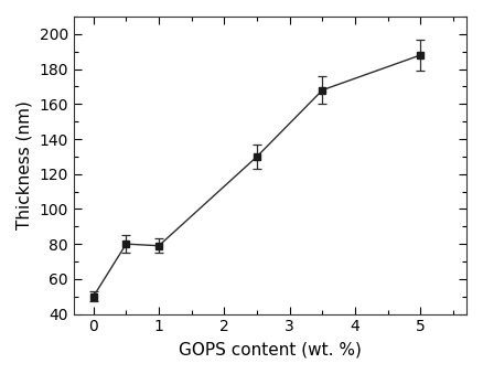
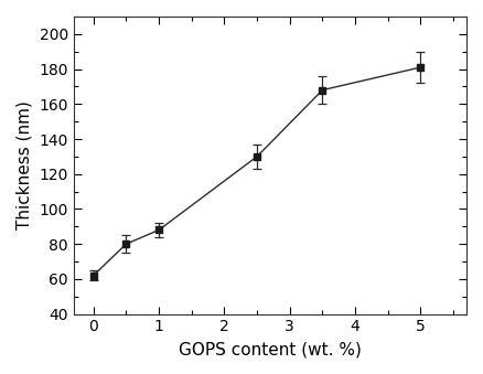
0: 50 -> 62
1: 79 -> 88
5: 188 -> 181
